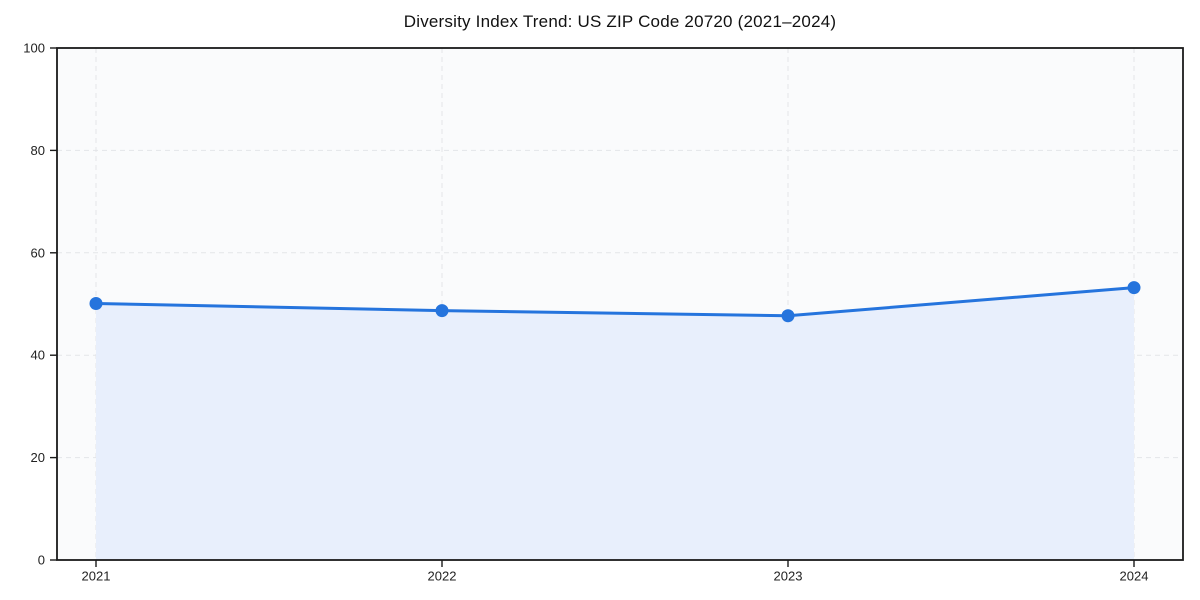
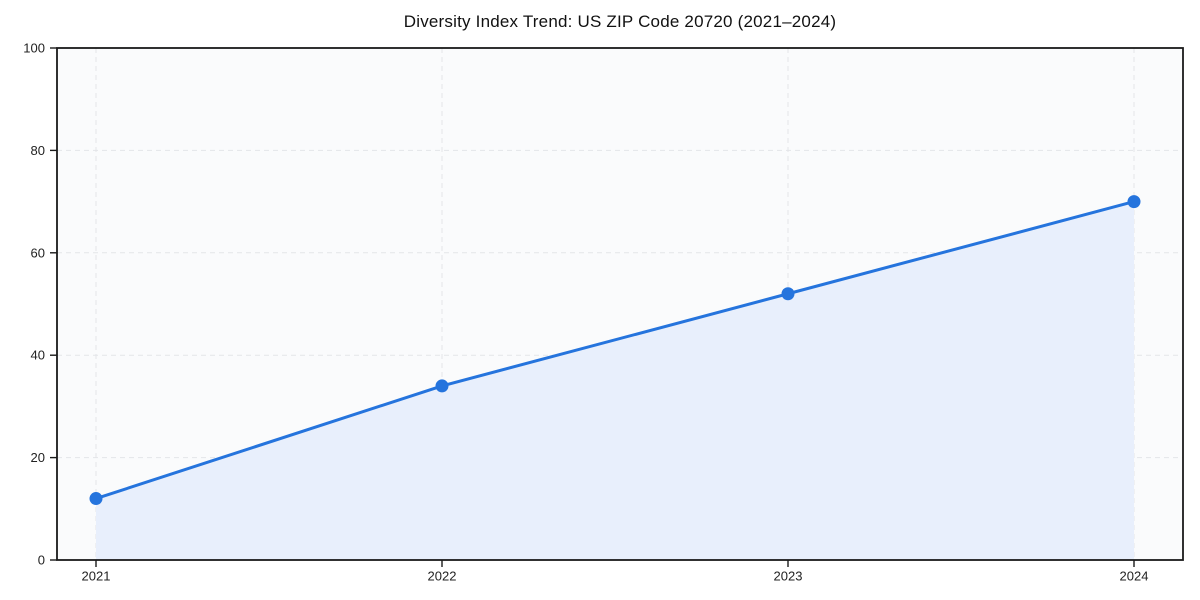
2021: 50 -> 12
2022: 49 -> 34
2023: 48 -> 52
2024: 53 -> 70
